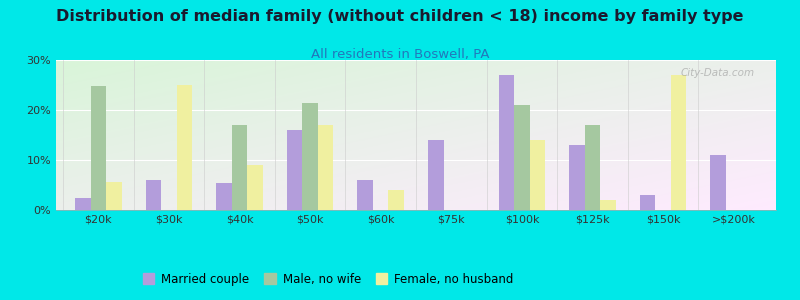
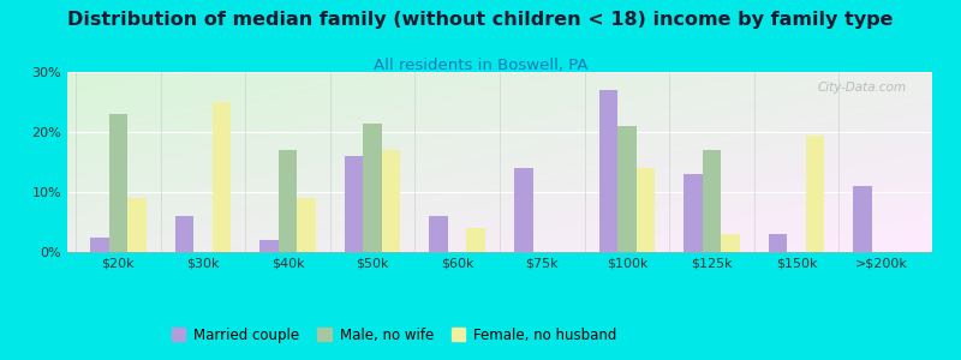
Male, no wife/$20k: 24.8% -> 23.0%
Female, no husband/$20k: 5.6% -> 9.0%
Married couple/$40k: 5.4% -> 2.0%
Female, no husband/$125k: 2.0% -> 3.0%
Female, no husband/$150k: 27.0% -> 19.5%
